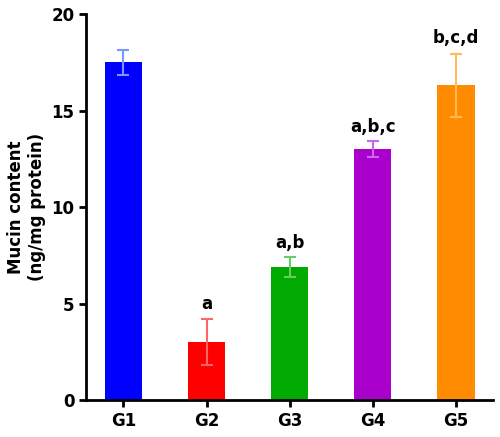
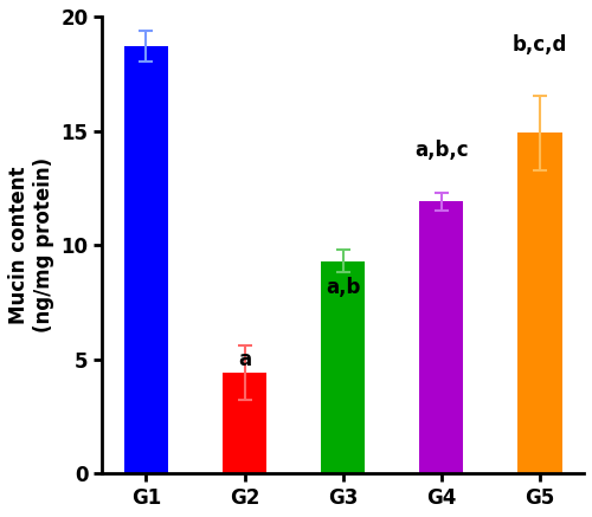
G1: 17.5 -> 18.7
G2: 3.0 -> 4.4
G3: 6.9 -> 9.3
G4: 13.0 -> 11.9
G5: 16.3 -> 14.9
